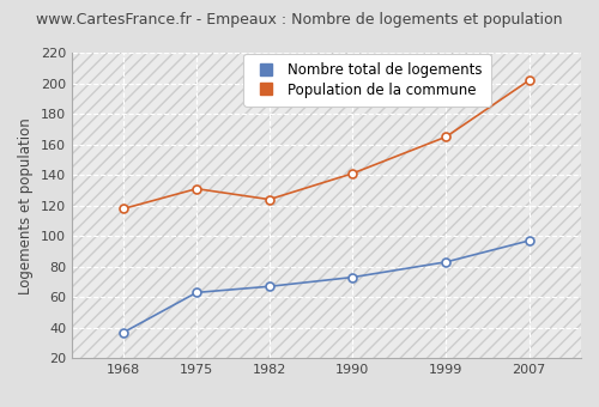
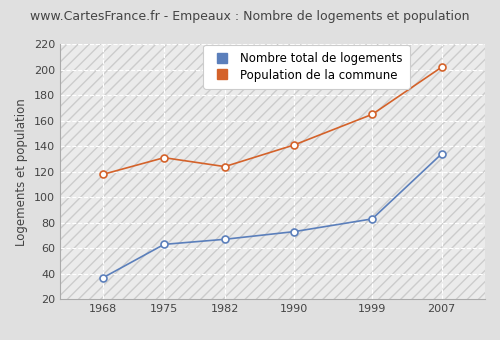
Nombre total de logements/2007: 97 -> 134
